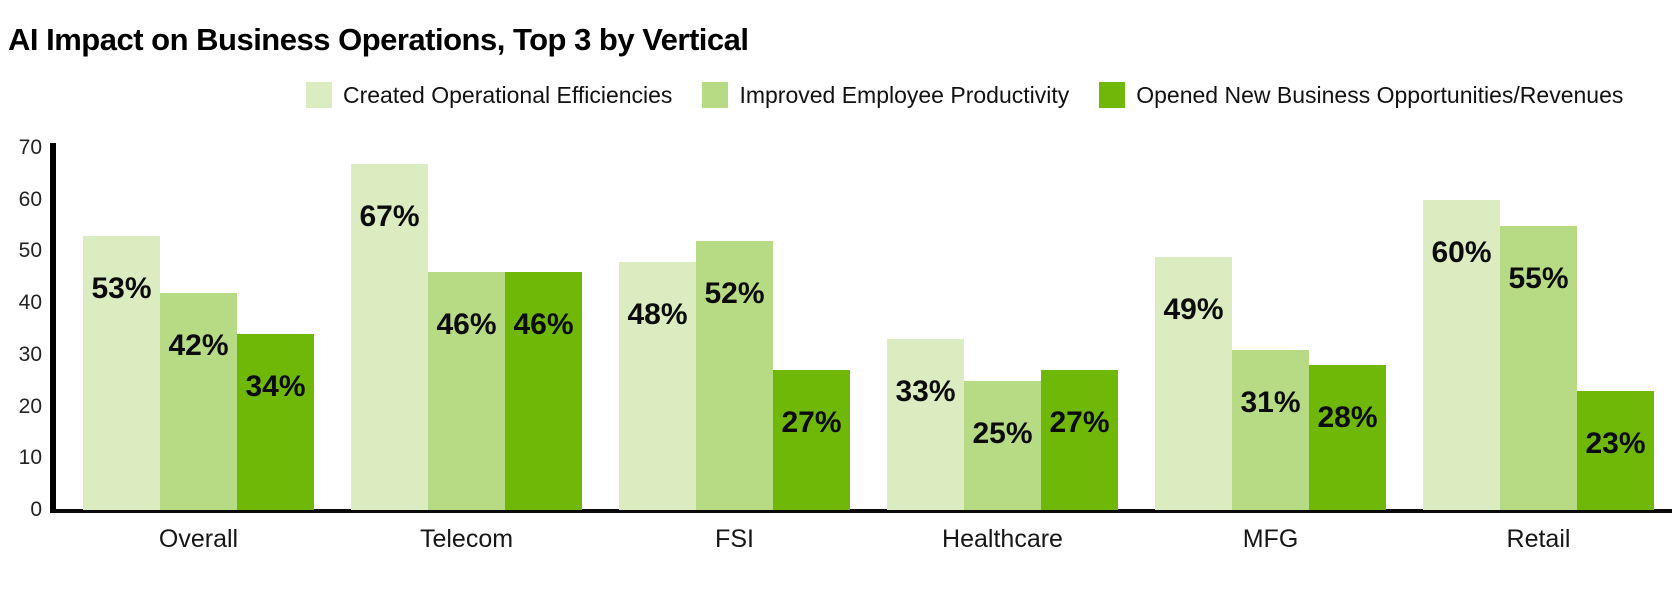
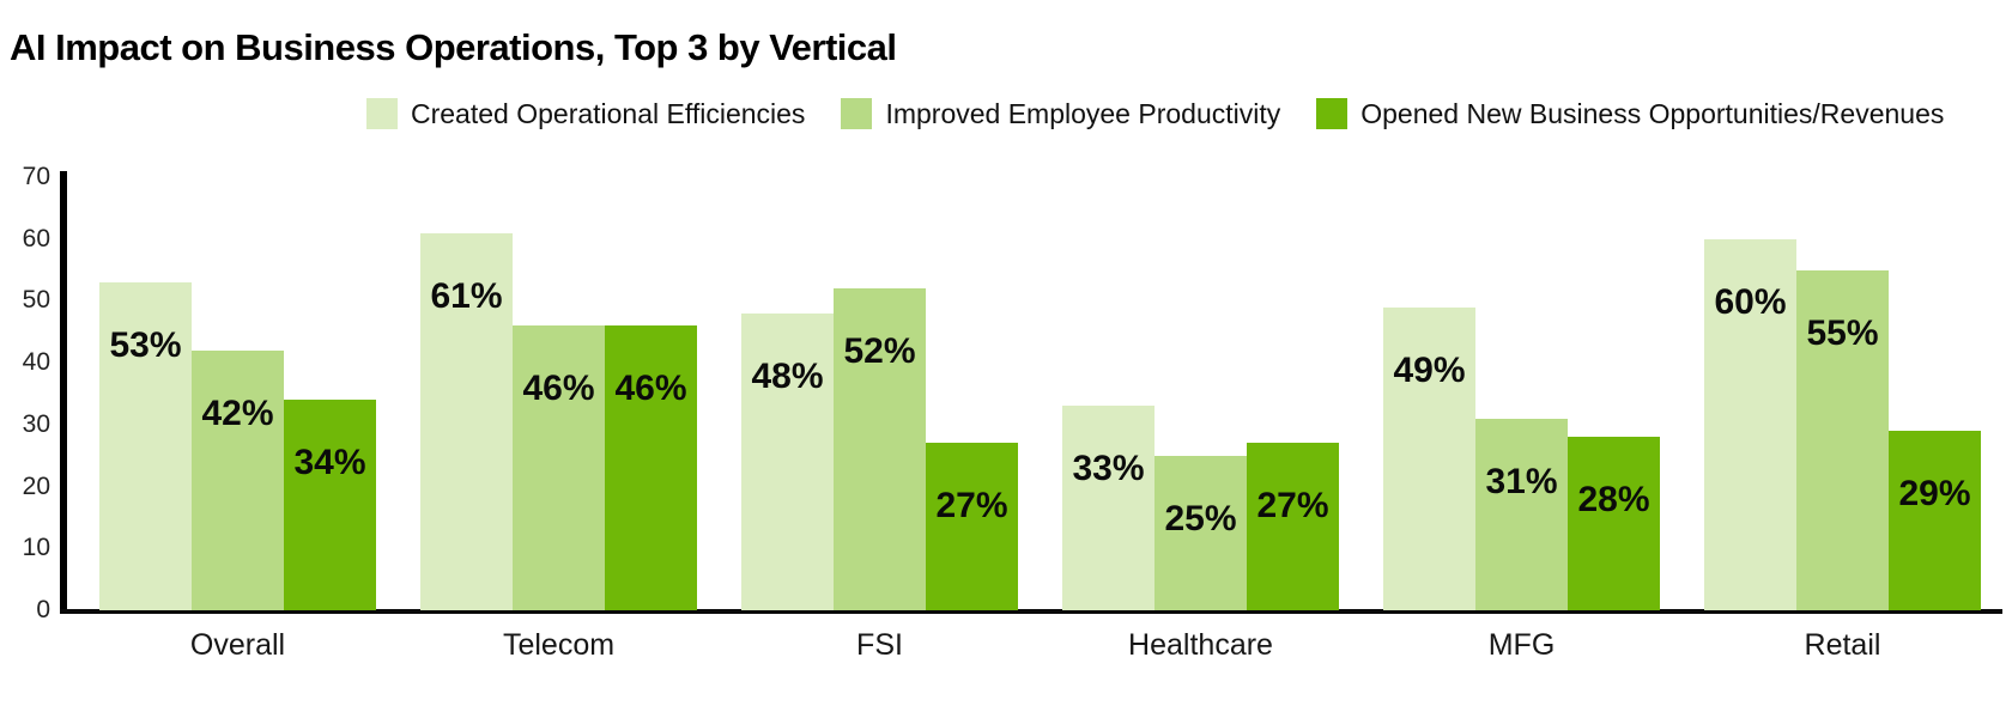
Created Operational Efficiencies/Telecom: 67% -> 61%
Opened New Business Opportunities/Revenues/Retail: 23% -> 29%
